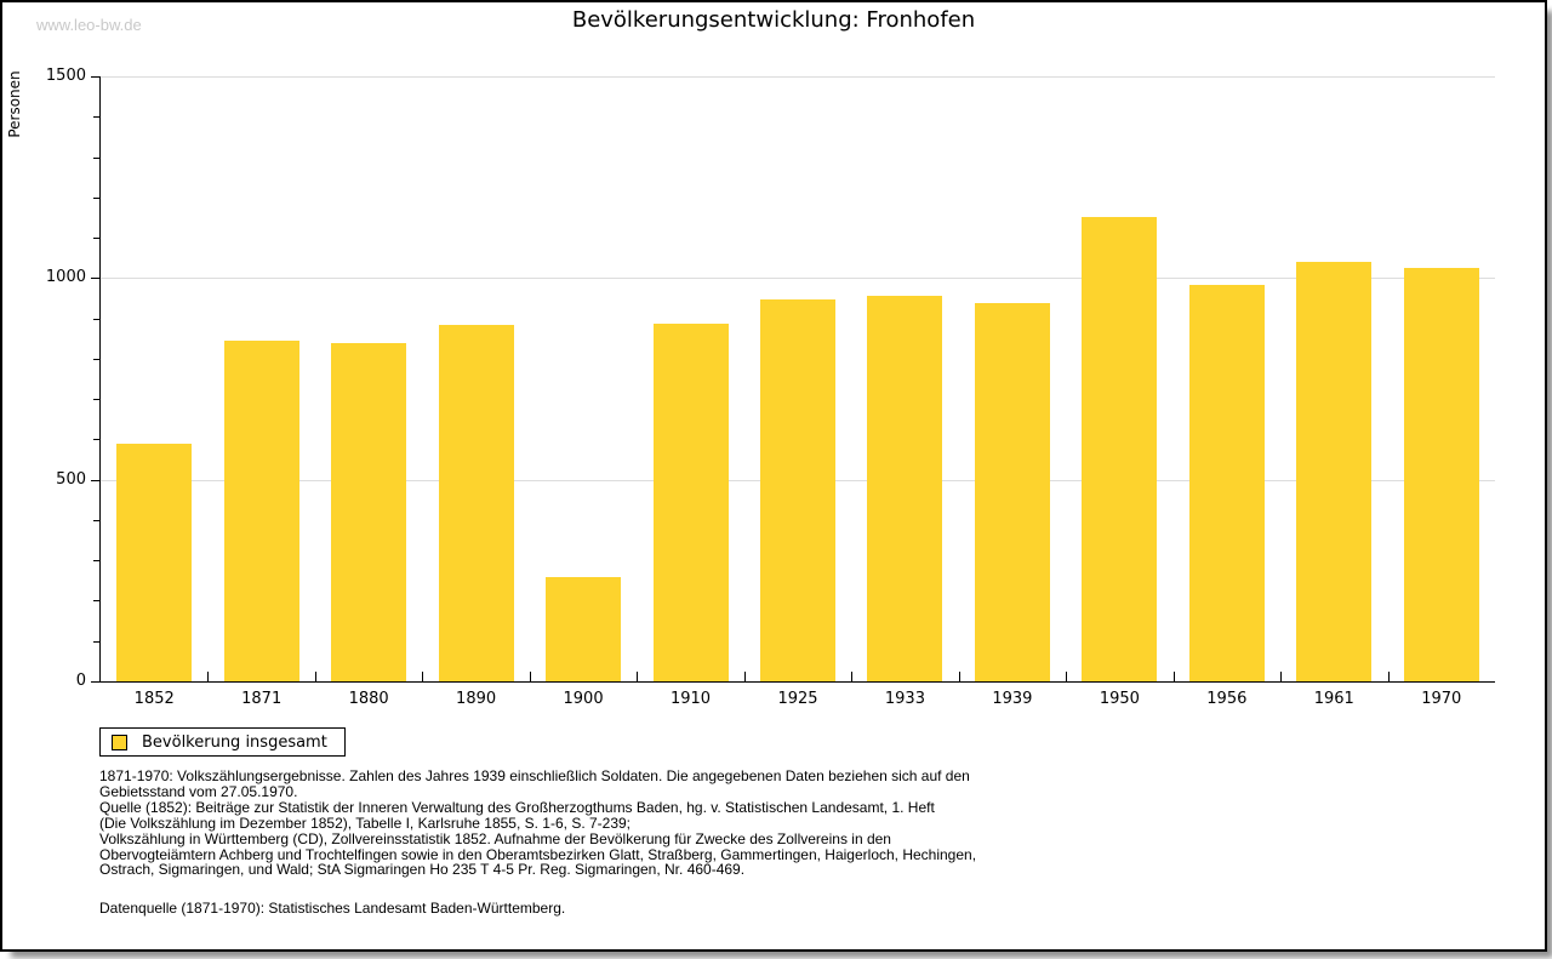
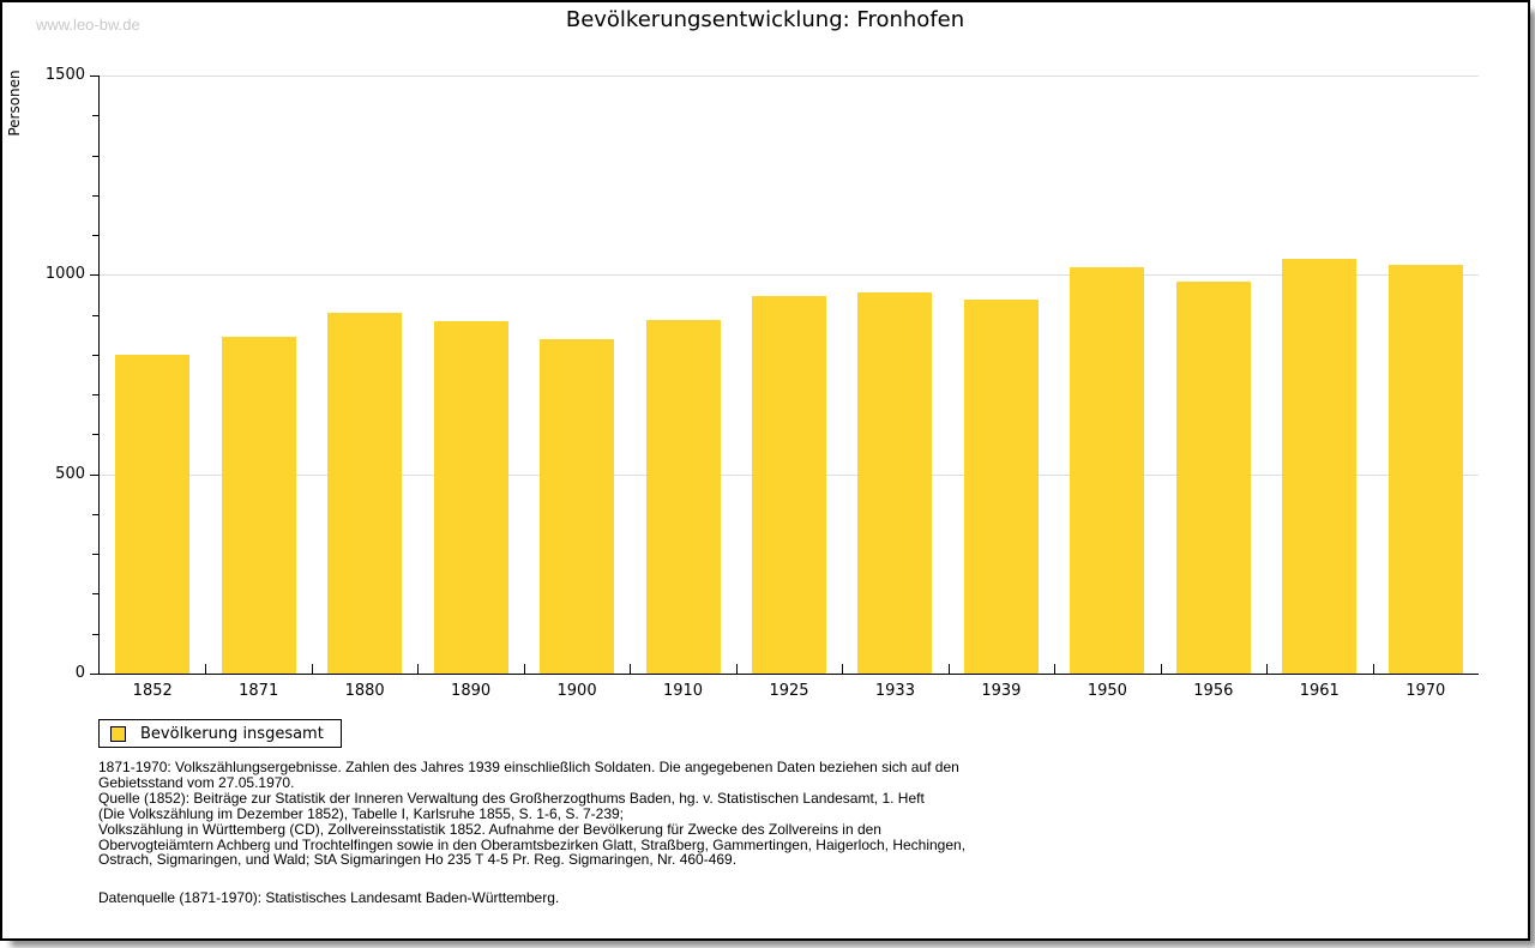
1852: 590 -> 800
1880: 840 -> 900
1900: 260 -> 840
1950: 1150 -> 1020
